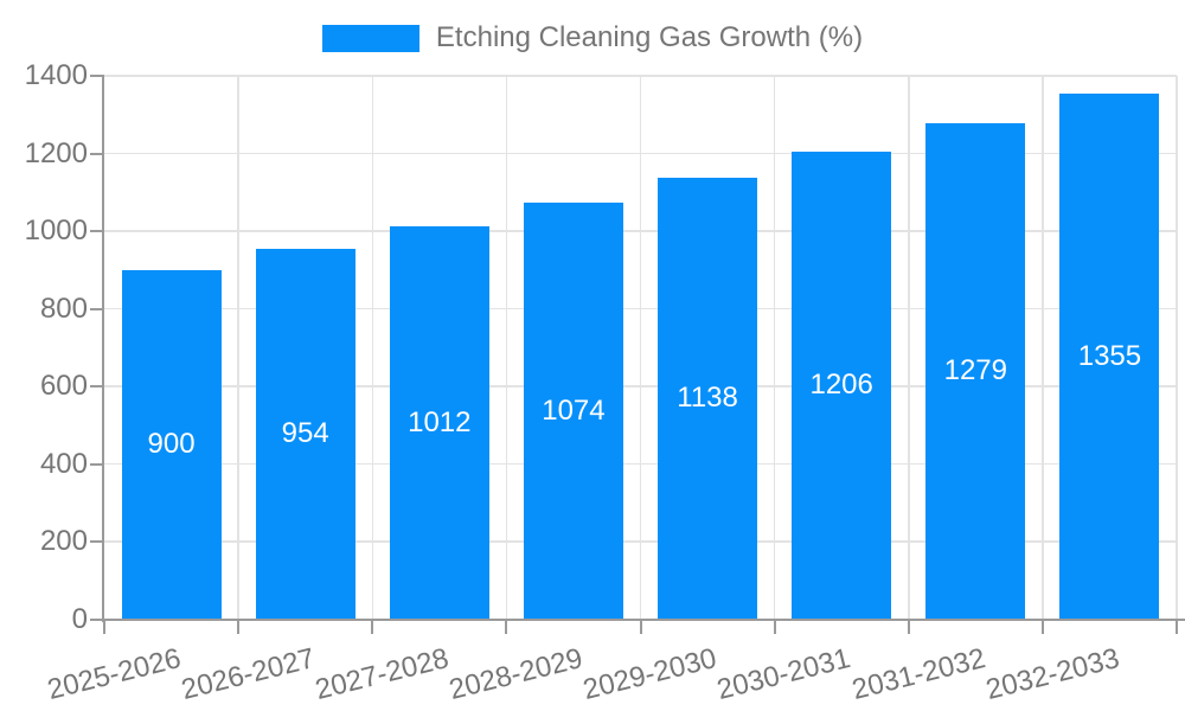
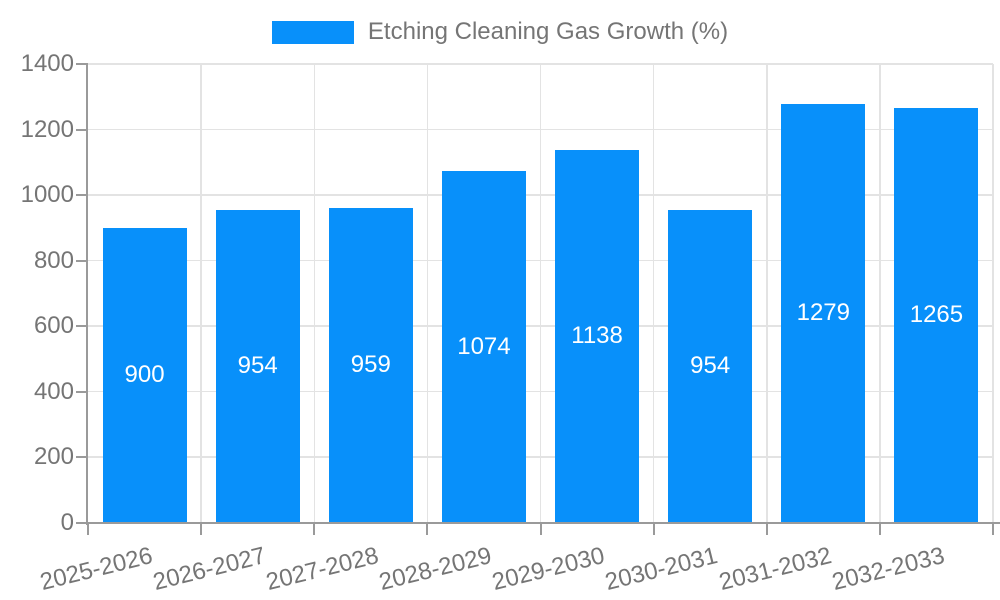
2027-2028: 1012 -> 959
2030-2031: 1206 -> 954
2032-2033: 1355 -> 1265
